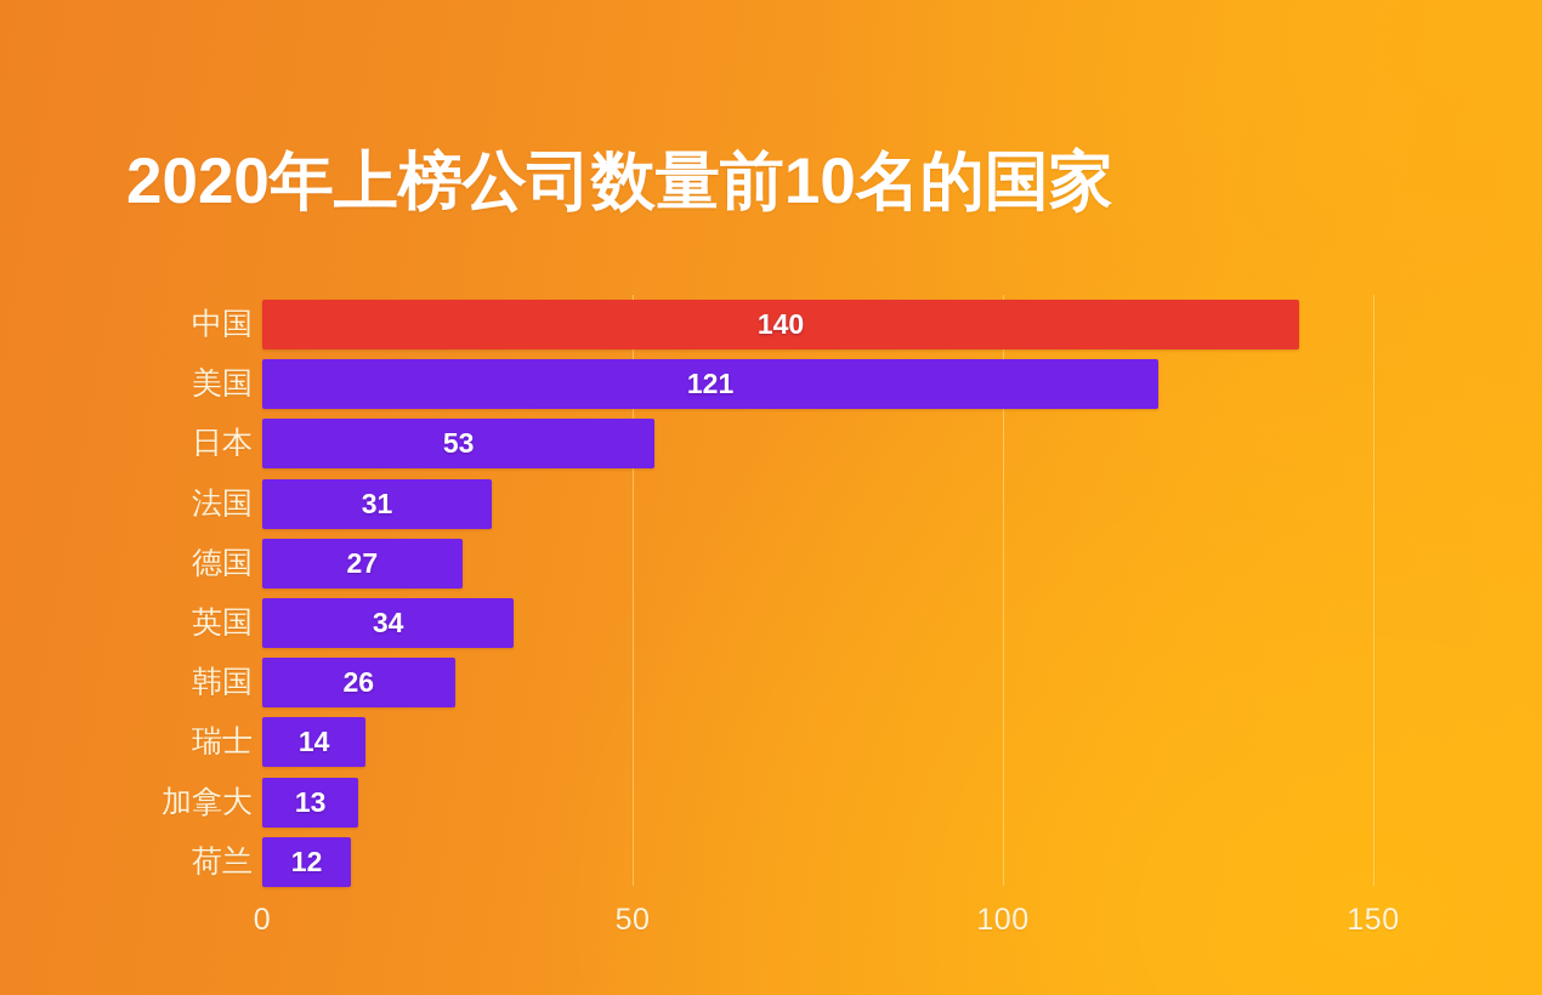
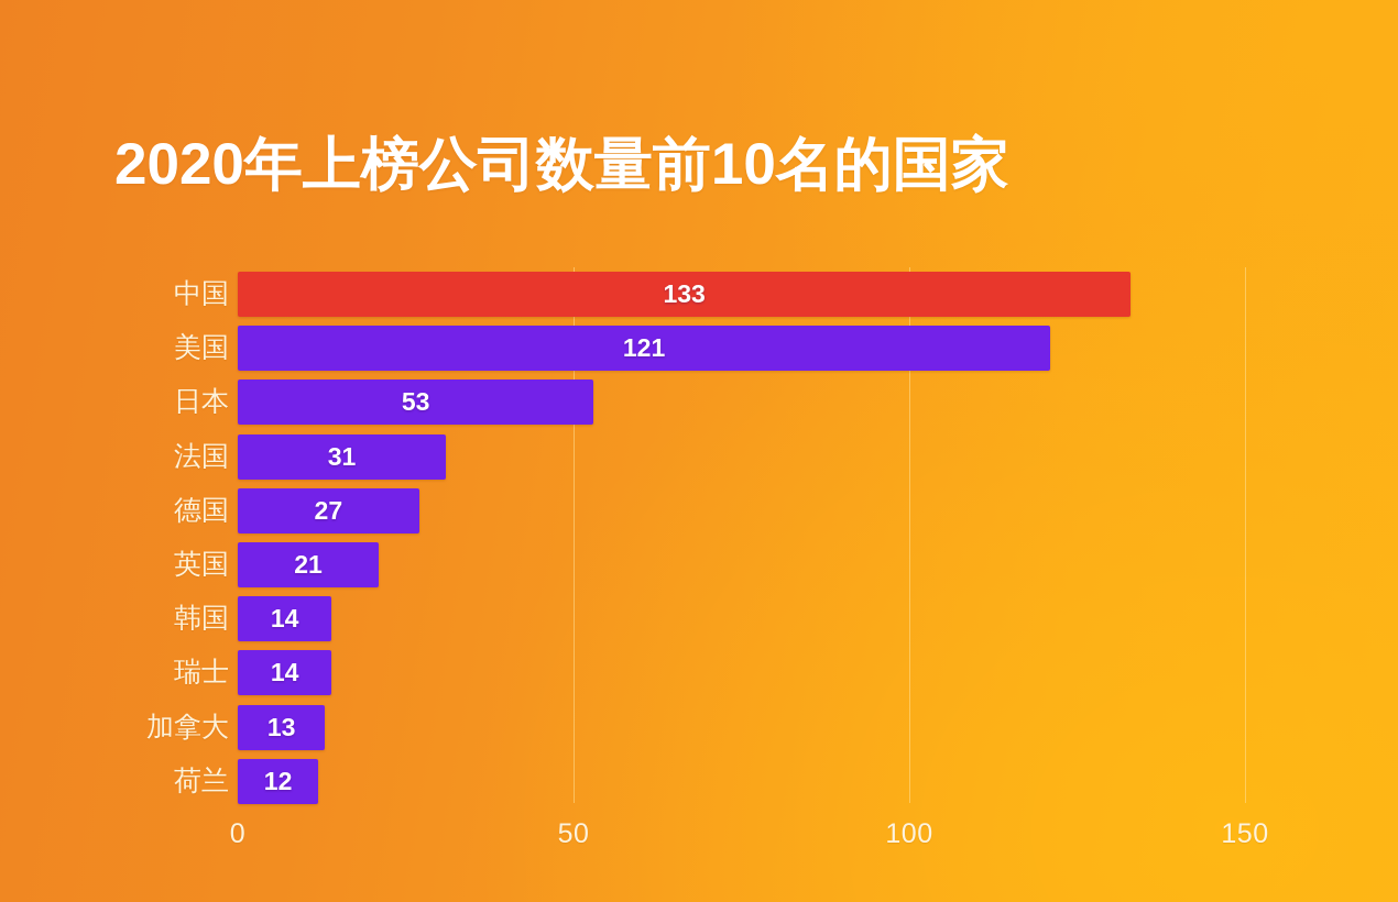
中国: 140 -> 133
英国: 34 -> 21
韩国: 26 -> 14
